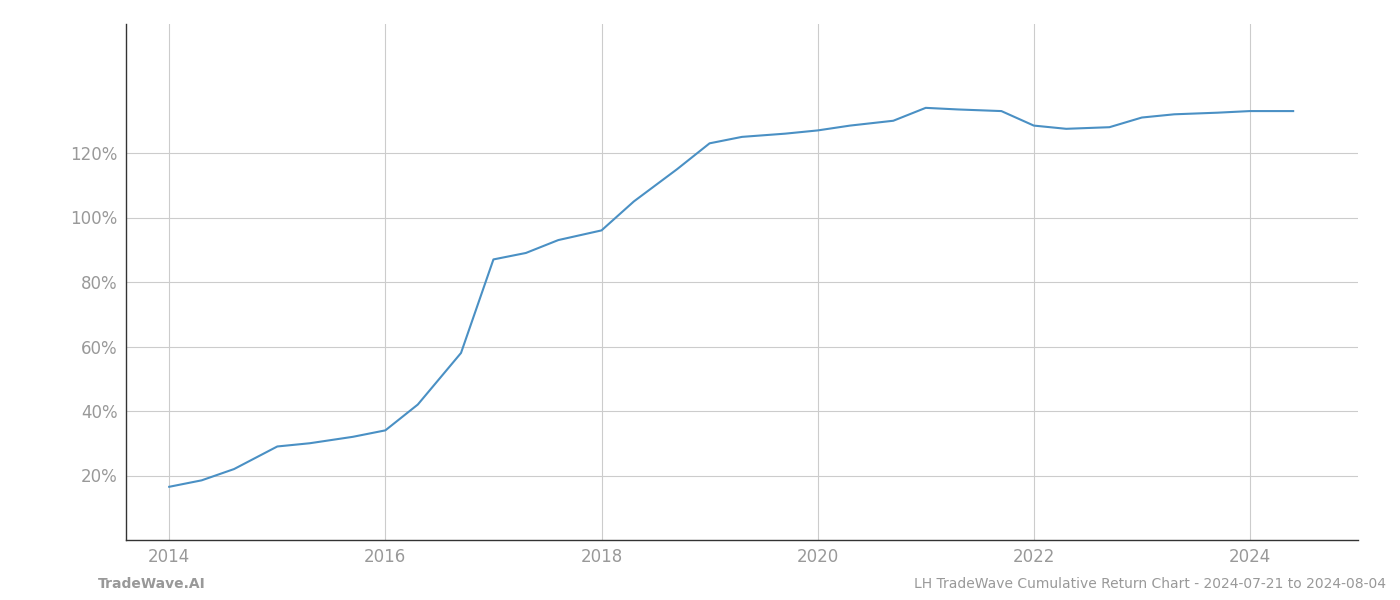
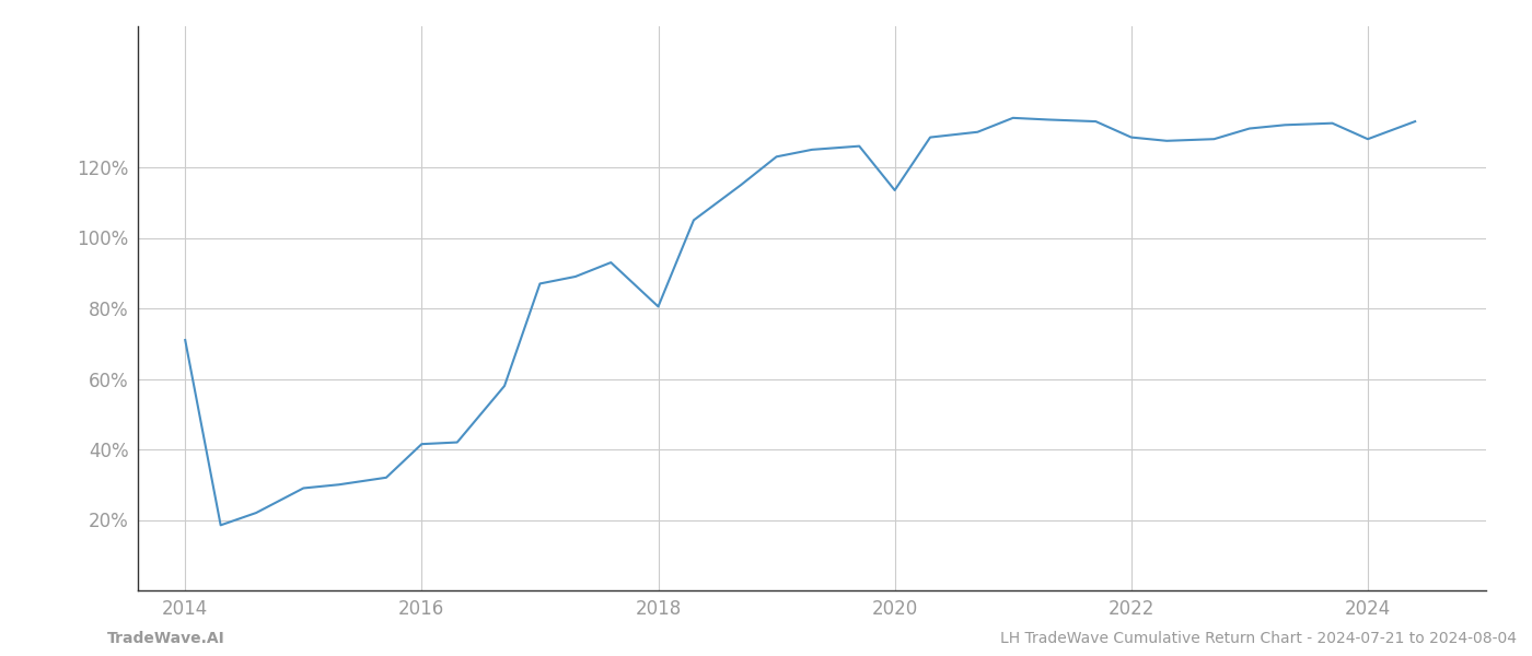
2014: 16.5% -> 71.0%
2016: 34.0% -> 41.5%
2018: 96.0% -> 80.5%
2020: 127.0% -> 113.5%
2024: 133.0% -> 128.0%
